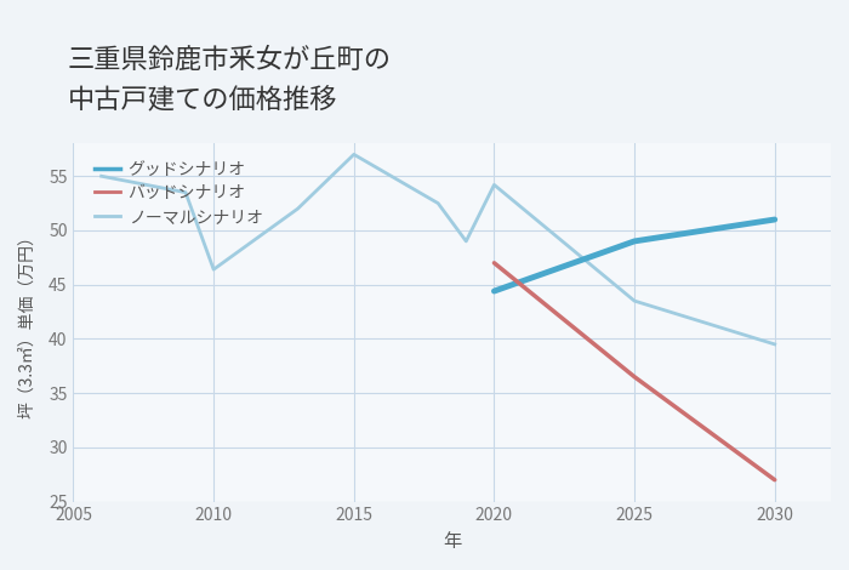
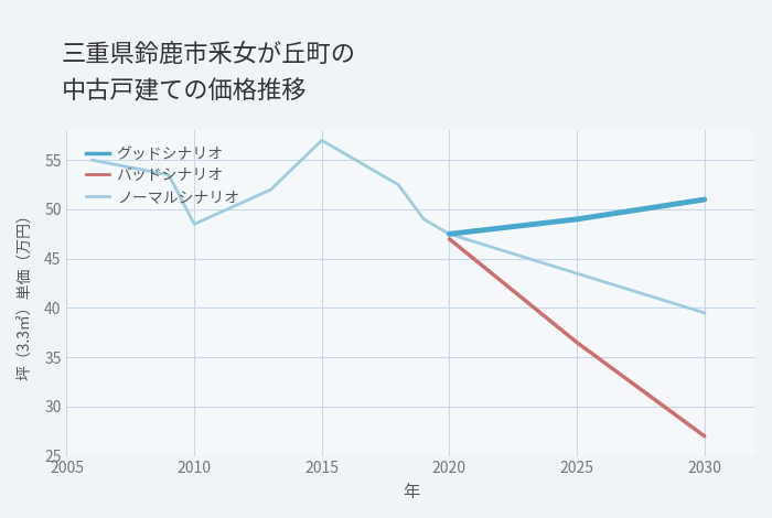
ノーマルシナリオ/2010: 46.4 -> 48.5
グッドシナリオ/2020: 44.4 -> 47.5
ノーマルシナリオ/2020: 54.2 -> 47.5
